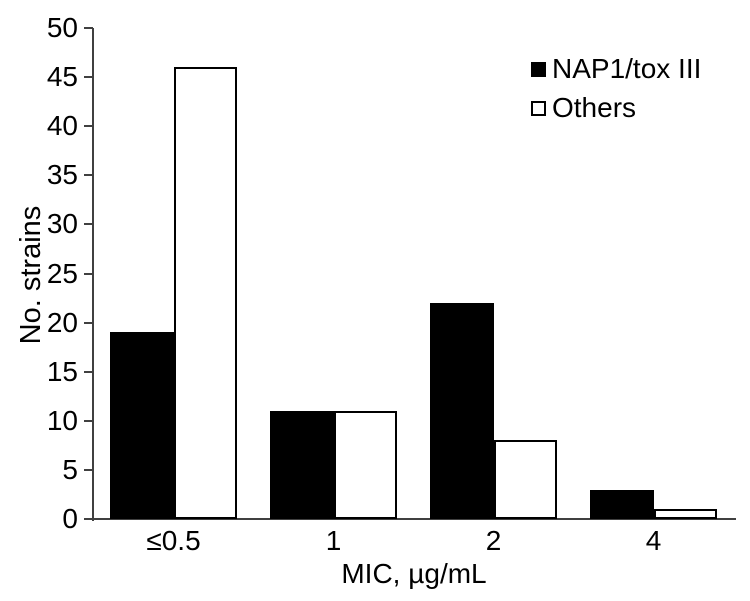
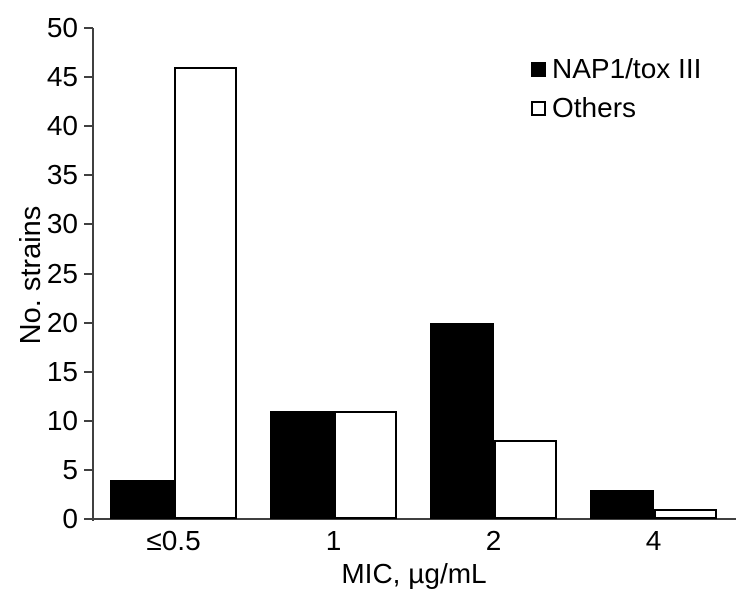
NAP1/tox III/≤0.5: 19 -> 4
NAP1/tox III/2: 22 -> 20
